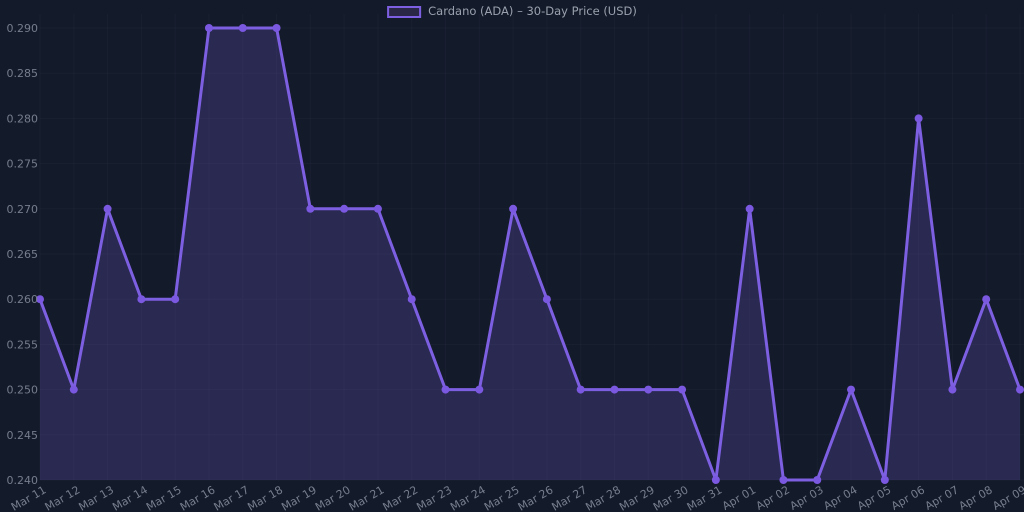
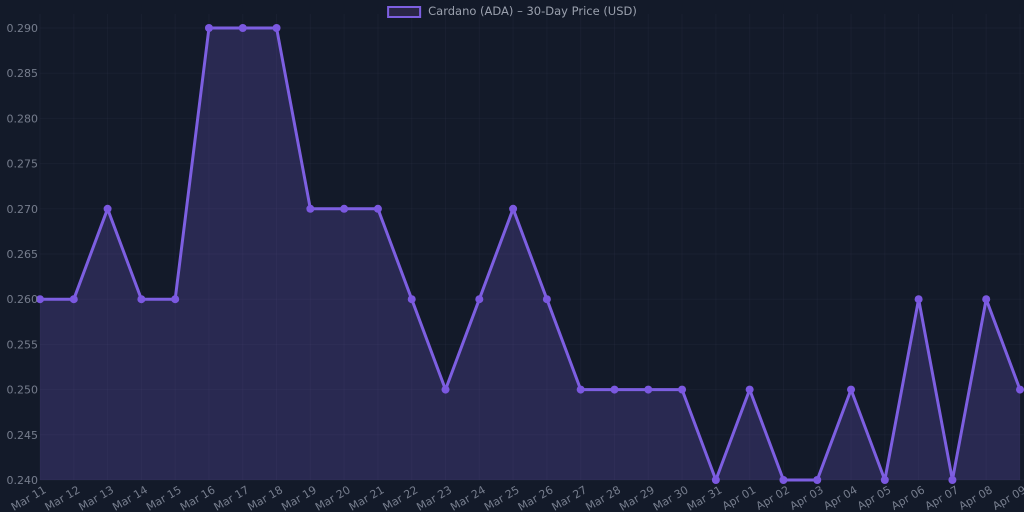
Mar 12: 0.25 -> 0.26
Mar 24: 0.25 -> 0.26
Apr 01: 0.27 -> 0.25
Apr 06: 0.28 -> 0.26
Apr 07: 0.25 -> 0.24
